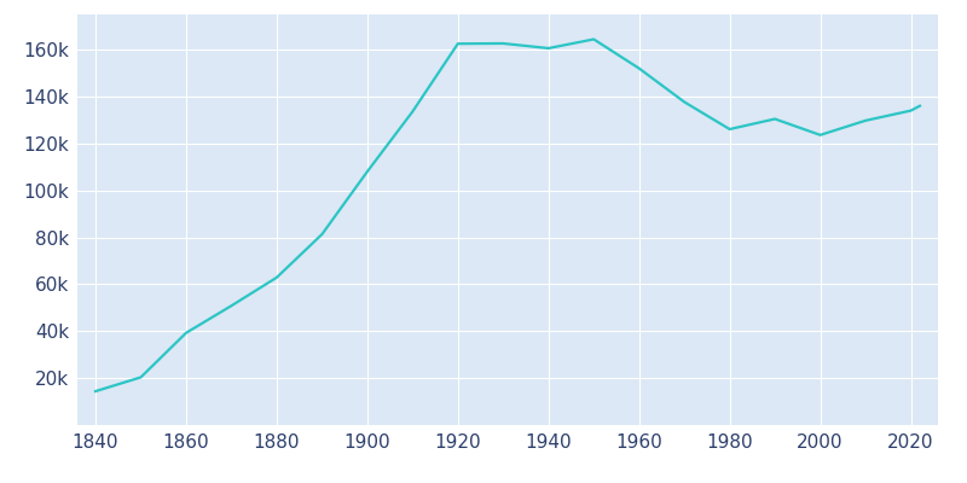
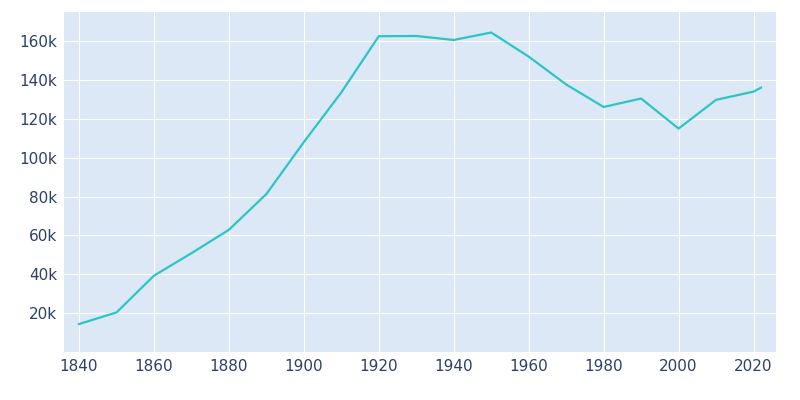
2000: 124k -> 115k
